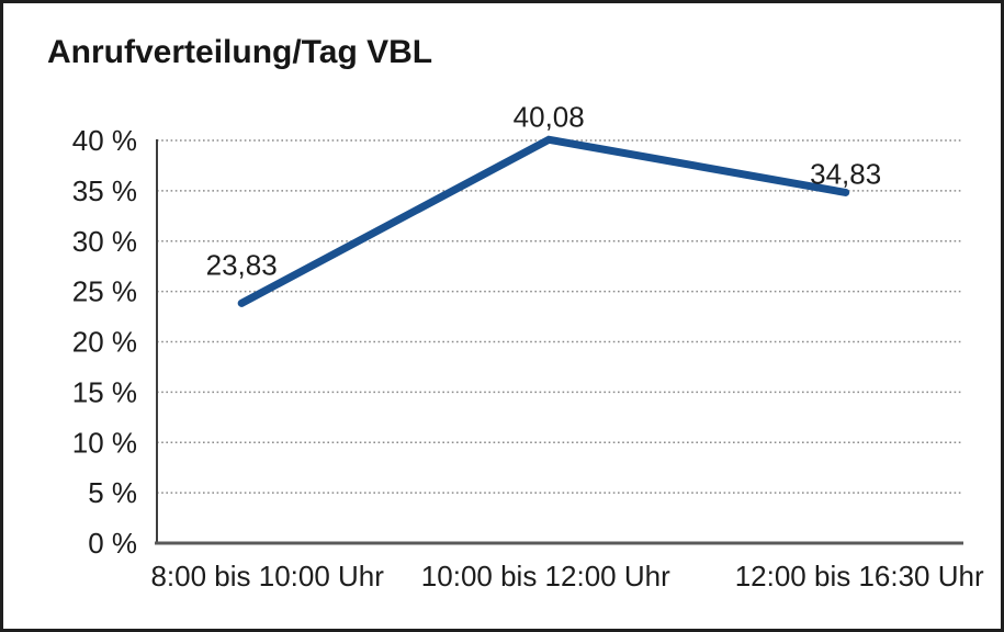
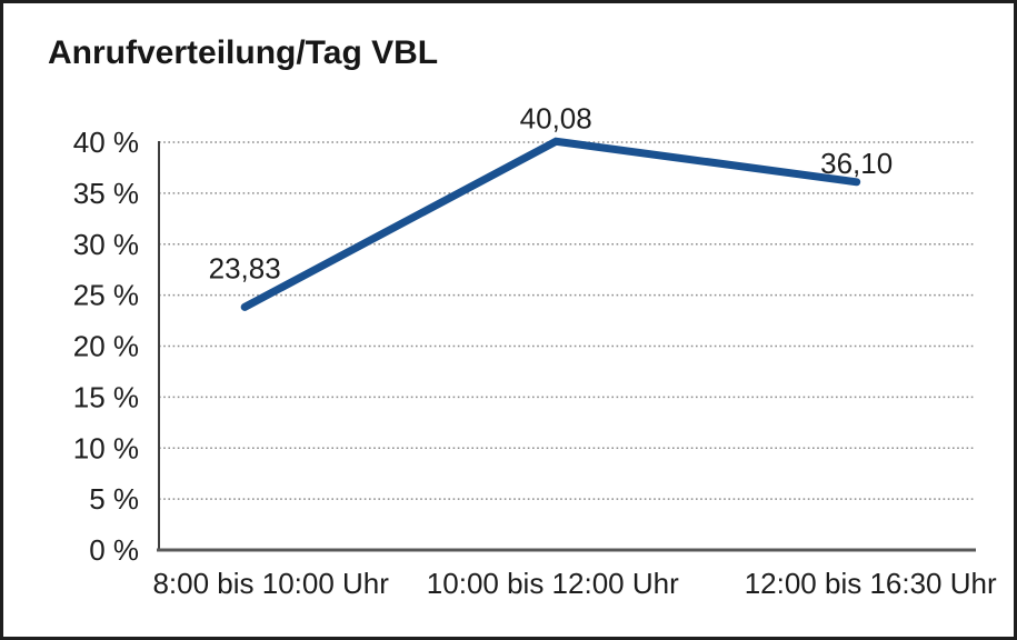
12:00 bis 16:30 Uhr: 34,83 -> 36,10
